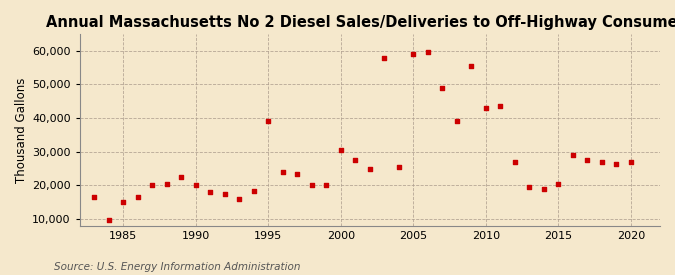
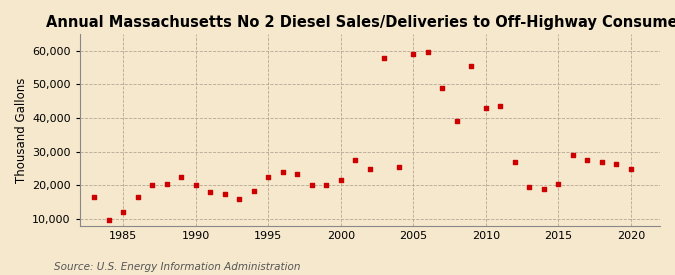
1985: 15,000 -> 12,200
1995: 39,000 -> 22,500
2000: 30,500 -> 21,500
2020: 27,000 -> 25,000
